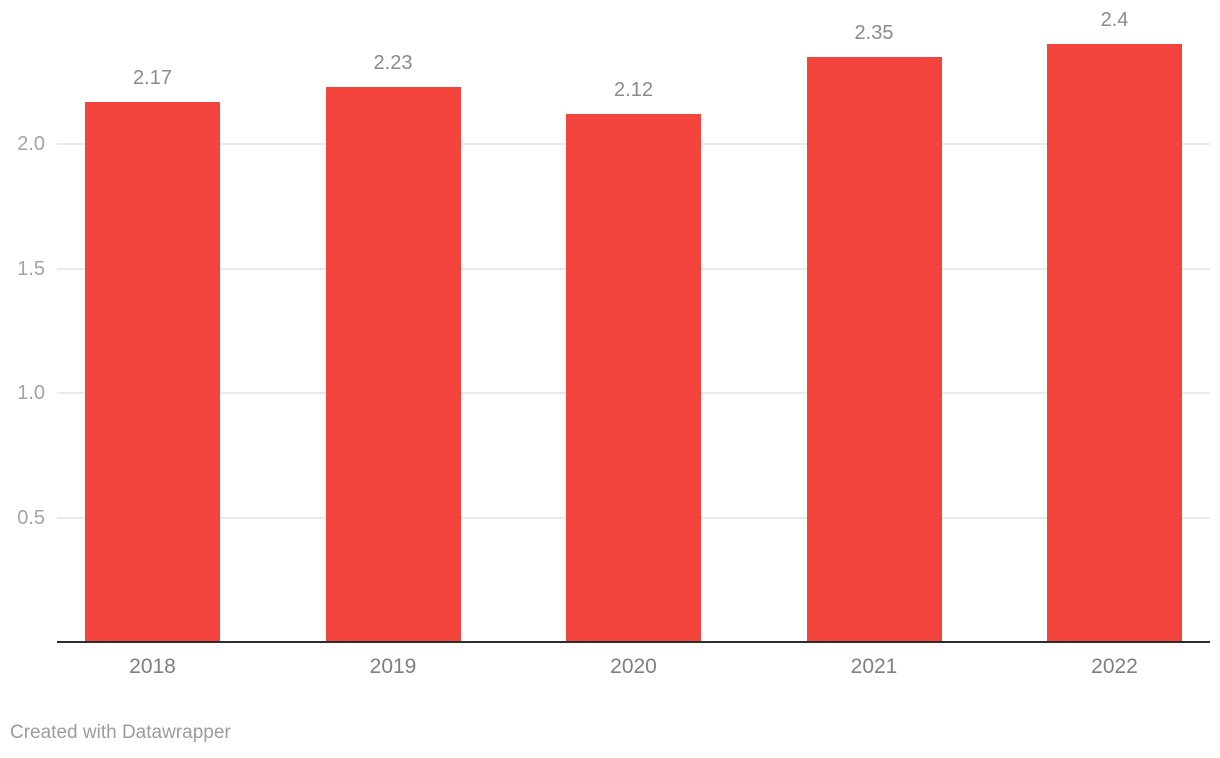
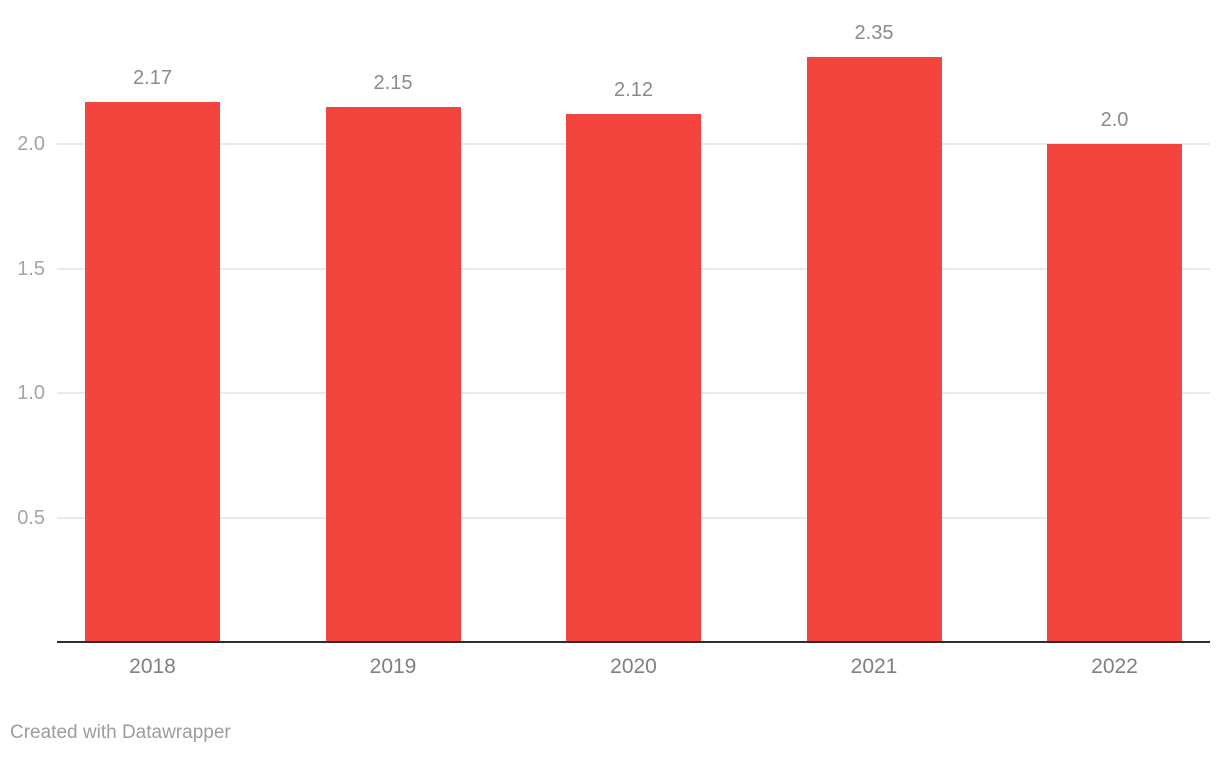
2019: 2.23 -> 2.15
2022: 2.4 -> 2.0
